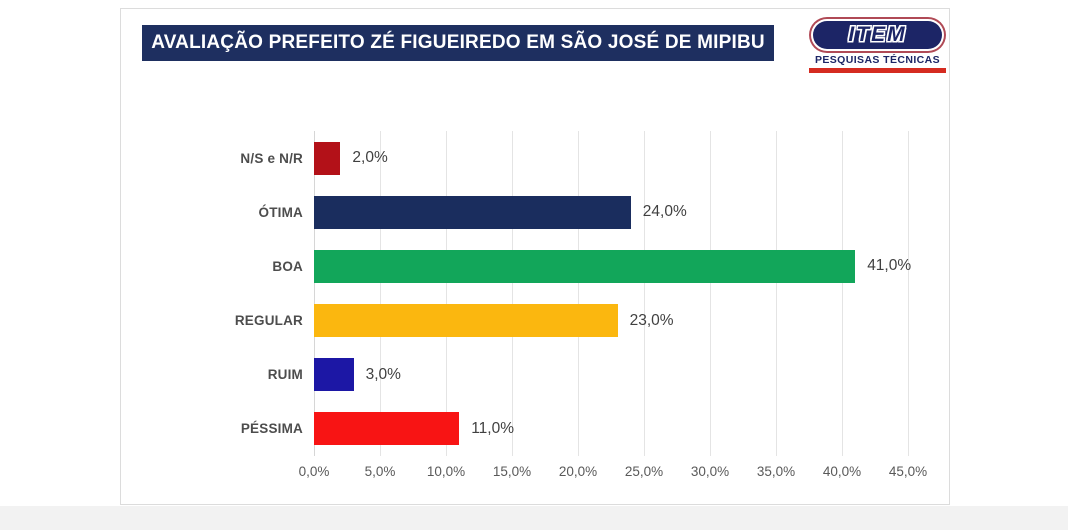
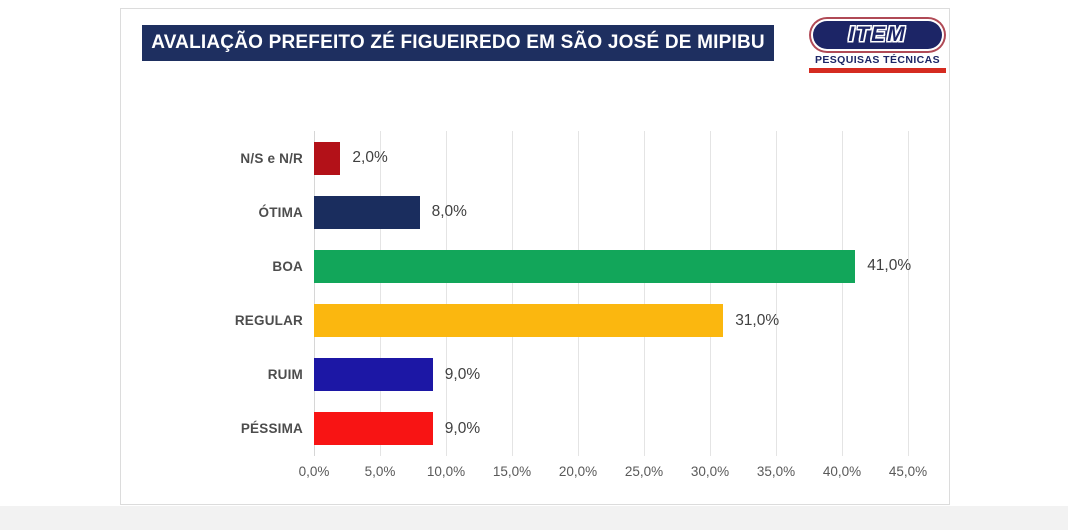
ÓTIMA: 24,0% -> 8,0%
REGULAR: 23,0% -> 31,0%
RUIM: 3,0% -> 9,0%
PÉSSIMA: 11,0% -> 9,0%
